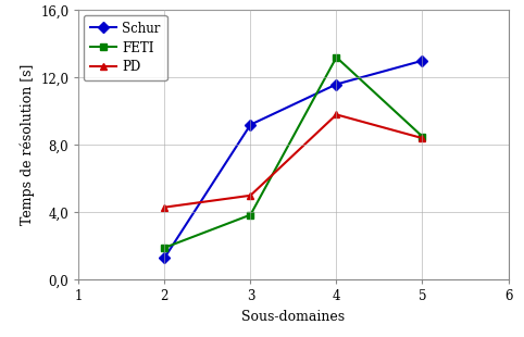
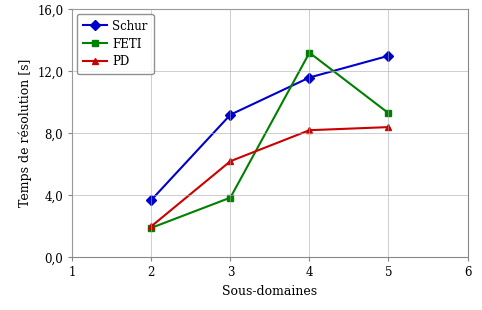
Schur/2: 1,3 -> 3,7
PD/2: 4,3 -> 2,0
PD/3: 5,0 -> 6,2
PD/4: 9,8 -> 8,2
FETI/5: 8,5 -> 9,3
